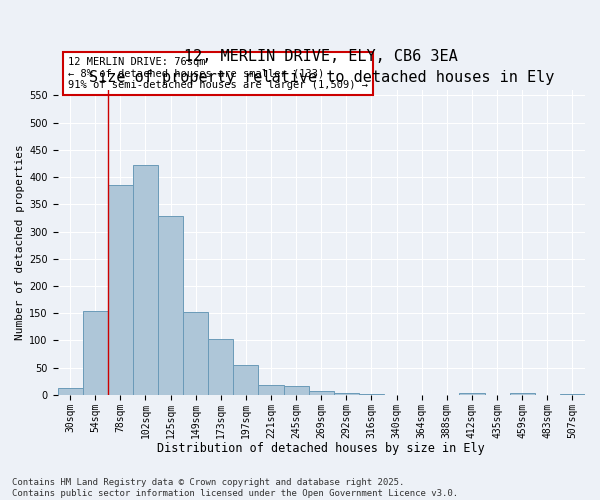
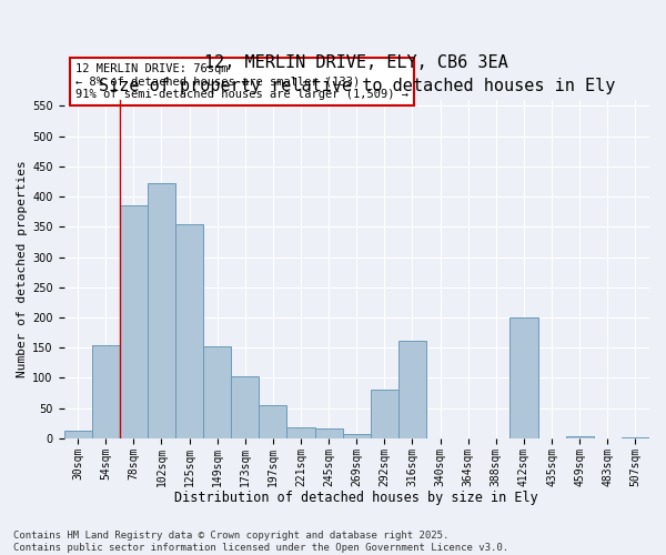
125sqm: 328 -> 354
292sqm: 3 -> 80
316sqm: 2 -> 162
412sqm: 4 -> 200
